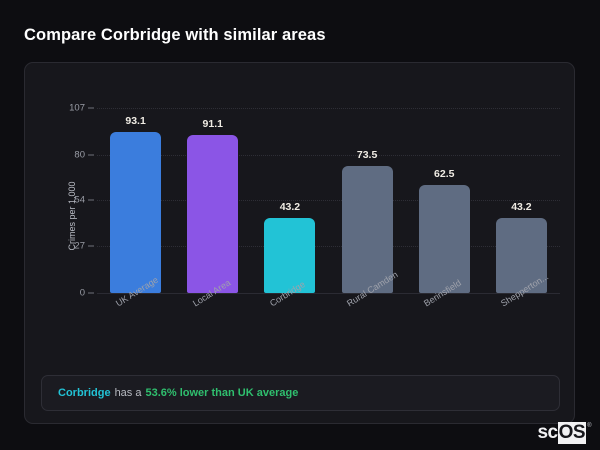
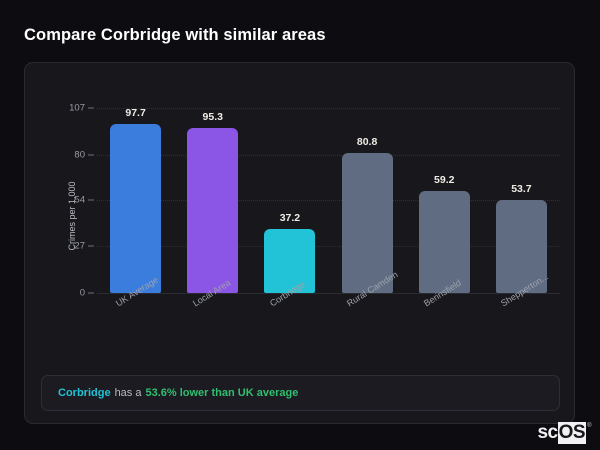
UK Average: 93.1 -> 97.7
Local Area: 91.1 -> 95.3
Corbridge: 43.2 -> 37.2
Rural Camden: 73.5 -> 80.8
Berinsfield: 62.5 -> 59.2
Shepperton...: 43.2 -> 53.7
